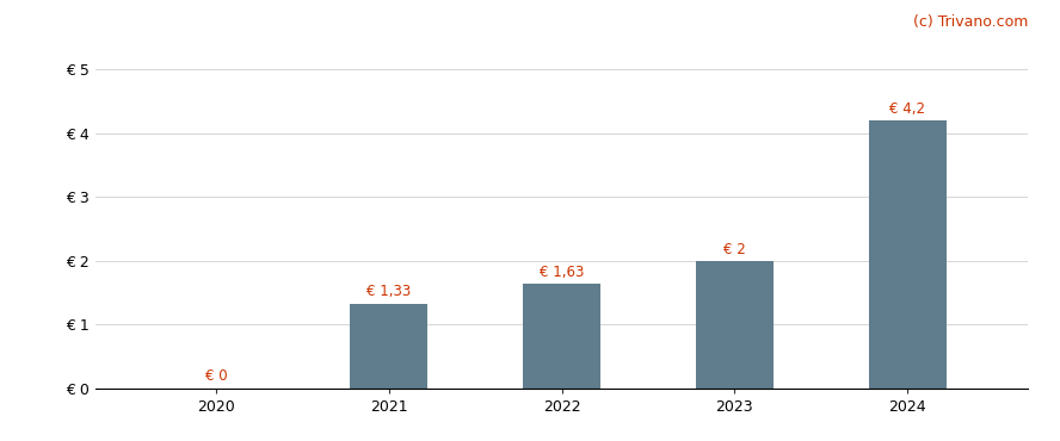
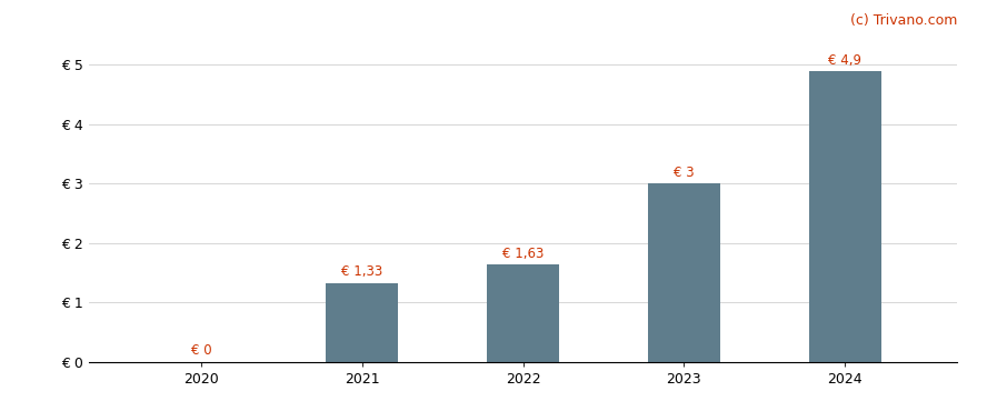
2023: 2 -> 3
2024: 4,2 -> 4,9
